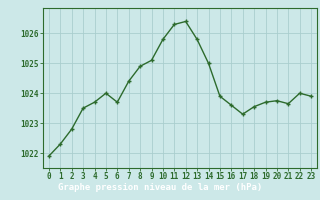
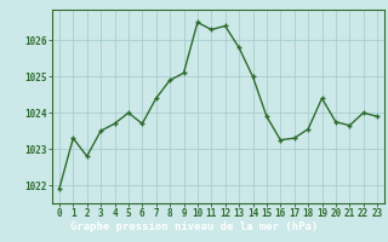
1: 1022.30 -> 1023.30
10: 1025.80 -> 1026.50
16: 1023.60 -> 1023.25
19: 1023.70 -> 1024.40
